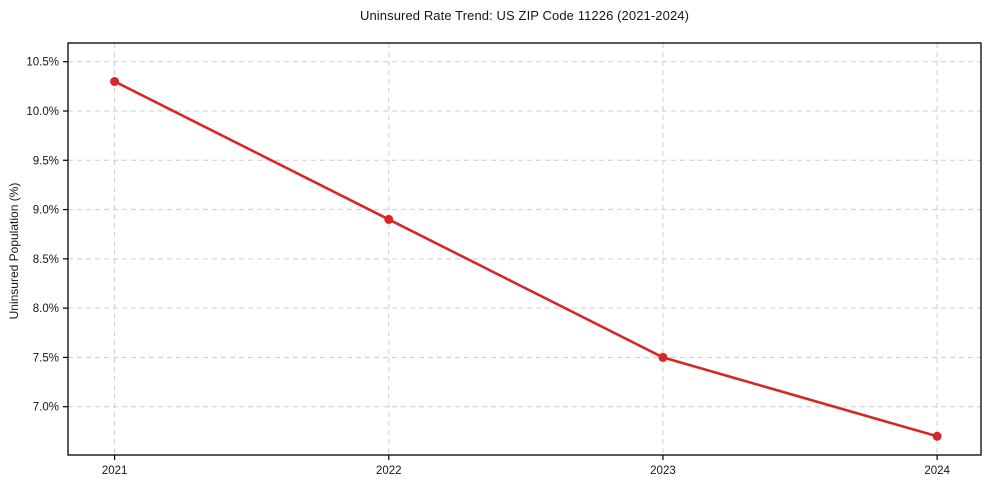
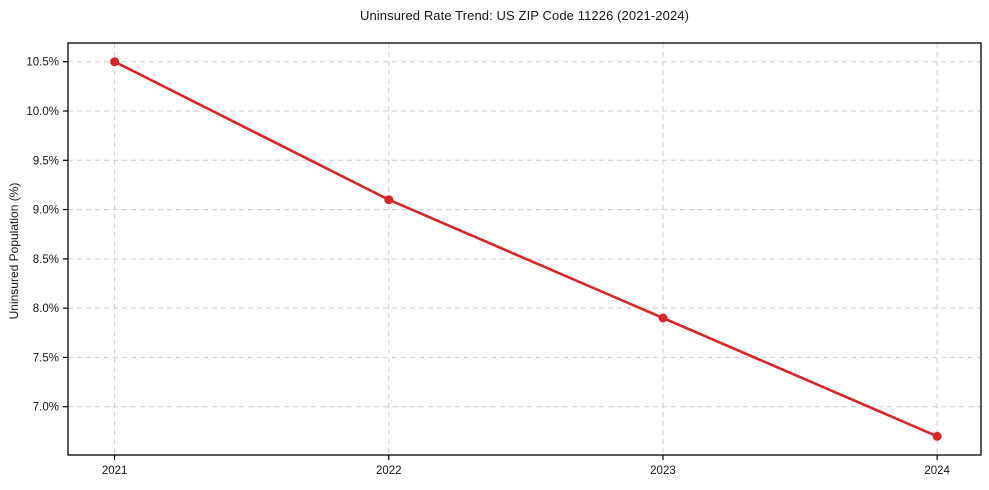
2021: 10.3% -> 10.5%
2022: 8.9% -> 9.1%
2023: 7.5% -> 7.9%
